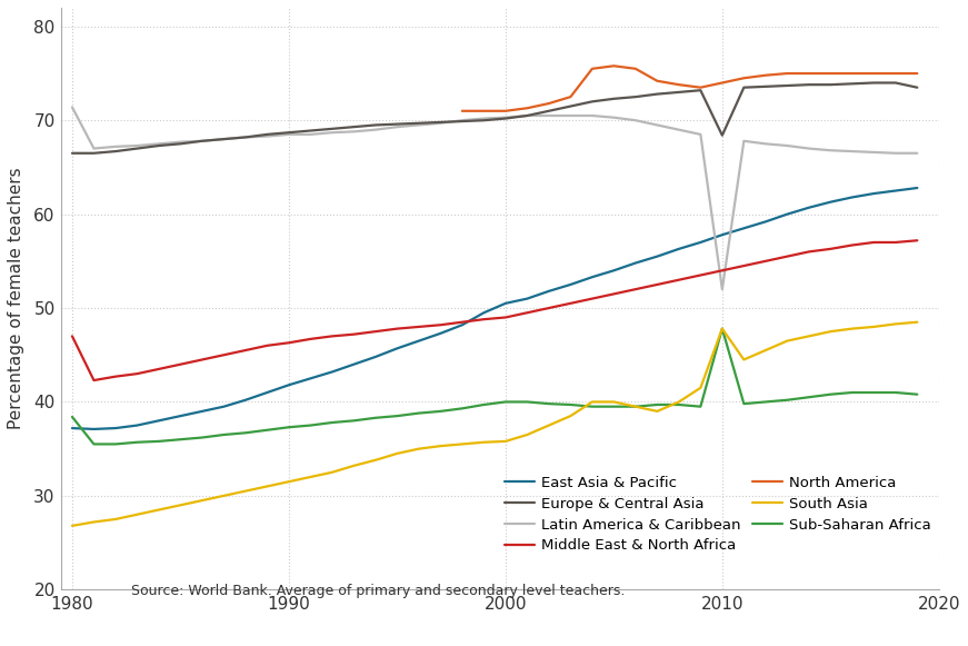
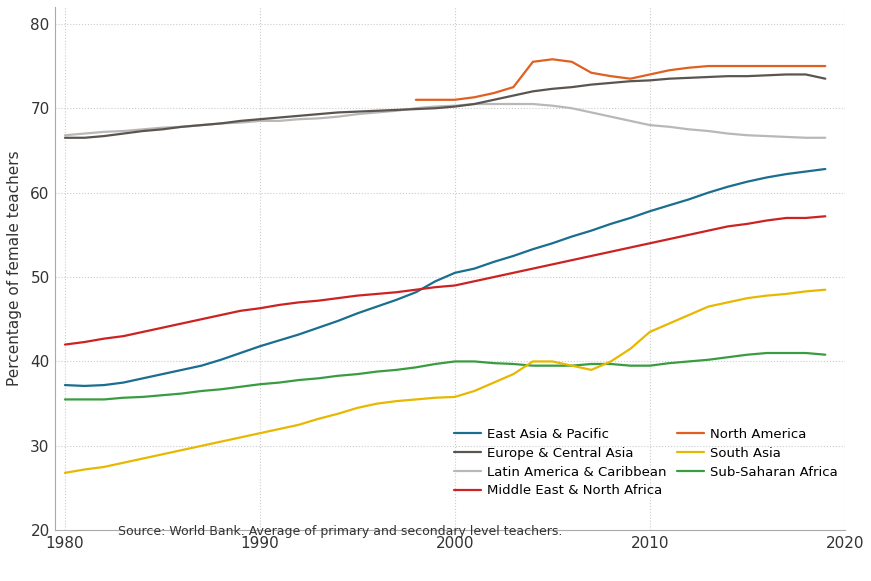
Latin America & Caribbean/1980: 71.4 -> 66.8
Middle East & North Africa/1980: 47.0 -> 42.0
Sub-Saharan Africa/1980: 38.4 -> 35.5
Europe & Central Asia/2010: 68.4 -> 73.3
Latin America & Caribbean/2010: 52.0 -> 68.0
South Asia/2010: 47.8 -> 43.5
Sub-Saharan Africa/2010: 47.8 -> 39.5
